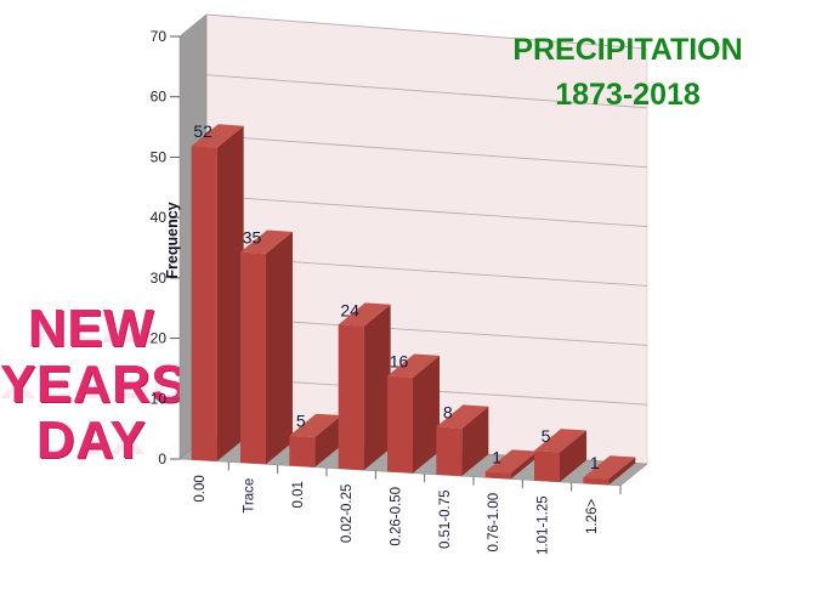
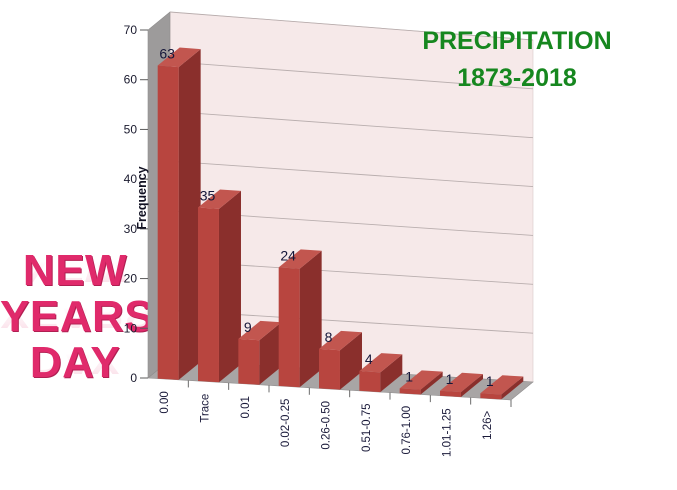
0.00: 52 -> 63
0.01: 5 -> 9
0.26-0.50: 16 -> 8
0.51-0.75: 8 -> 4
1.01-1.25: 5 -> 1
